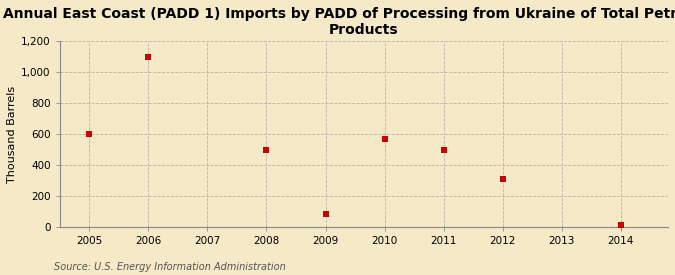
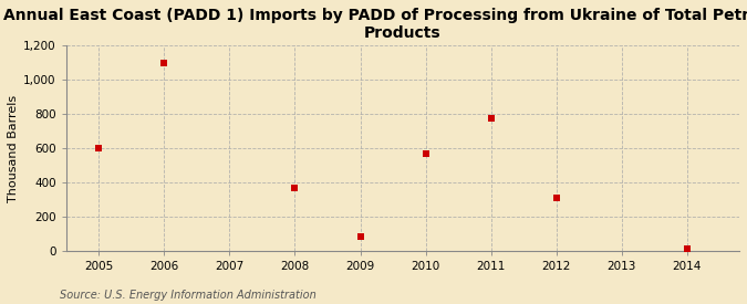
2008: 500 -> 370
2011: 500 -> 780
